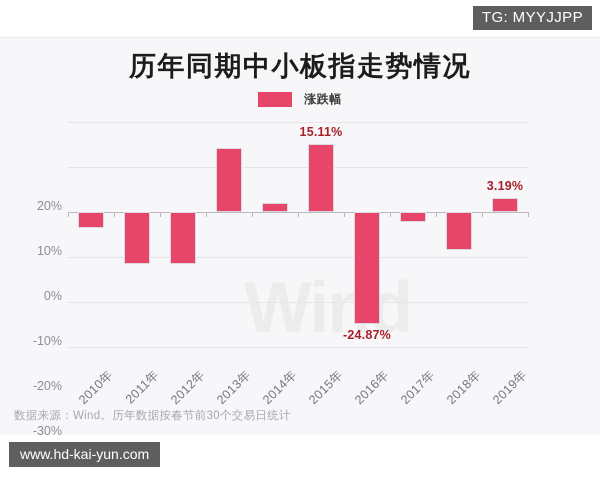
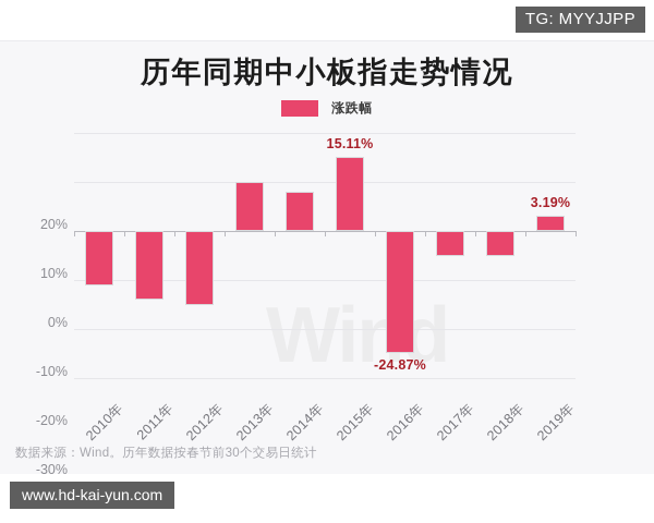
2010年: -3% -> -11%
2011年: -12% -> -14%
2012年: -12% -> -15%
2013年: 14% -> 10%
2014年: 2% -> 8%
2017年: -2% -> -5%
2018年: -8% -> -5%
